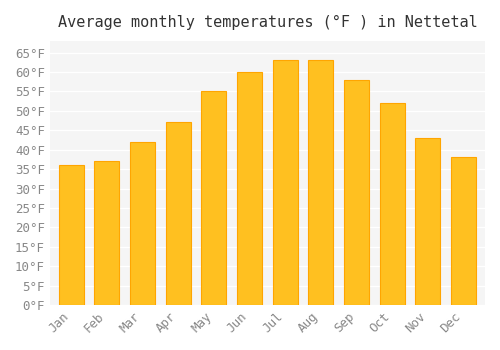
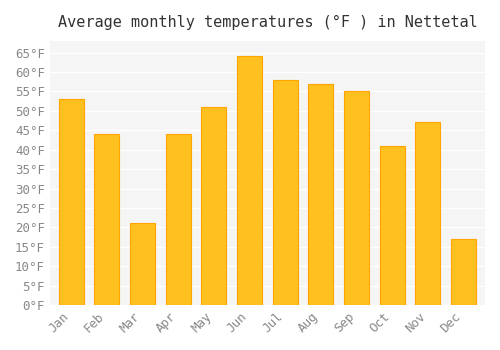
Jan: 36°F -> 53°F
Feb: 37°F -> 44°F
Mar: 42°F -> 21°F
Apr: 47°F -> 44°F
May: 55°F -> 51°F
Jun: 60°F -> 64°F
Jul: 63°F -> 58°F
Aug: 63°F -> 57°F
Sep: 58°F -> 55°F
Oct: 52°F -> 41°F
Nov: 43°F -> 47°F
Dec: 38°F -> 17°F
